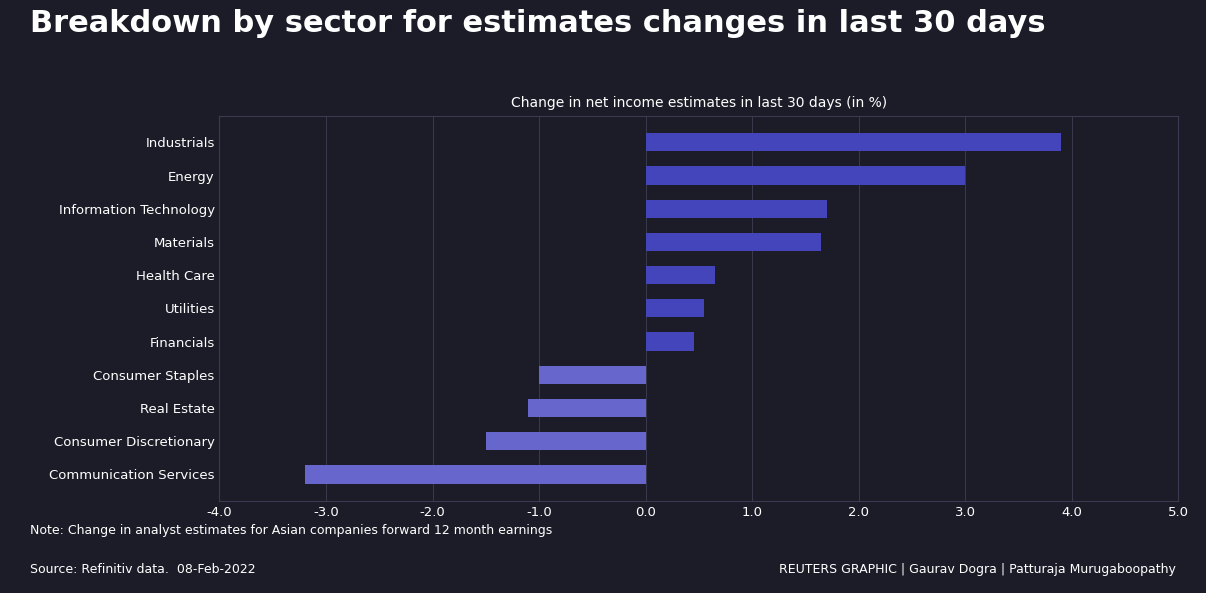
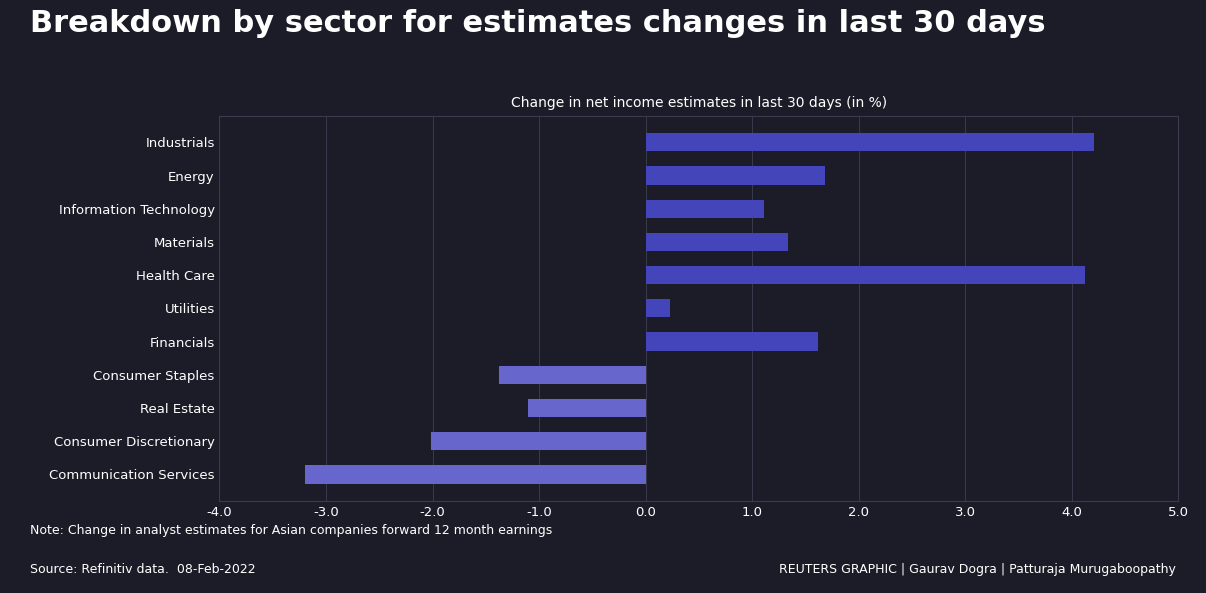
Industrials: 3.90 -> 4.21
Energy: 3.00 -> 1.68
Information Technology: 1.70 -> 1.11
Materials: 1.65 -> 1.34
Health Care: 0.65 -> 4.12
Utilities: 0.55 -> 0.23
Financials: 0.45 -> 1.62
Consumer Staples: -1.00 -> -1.38
Consumer Discretionary: -1.50 -> -2.01
